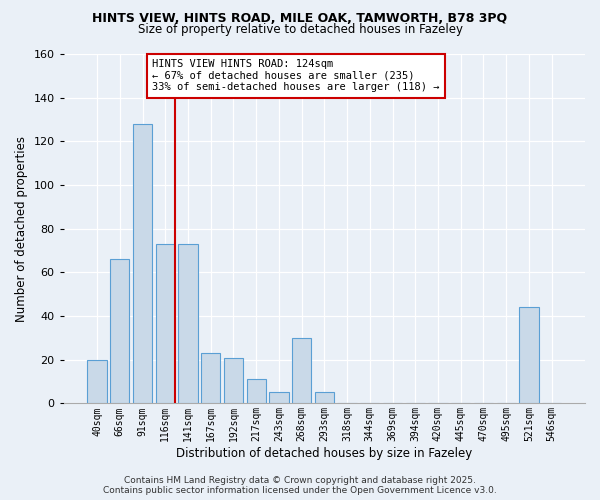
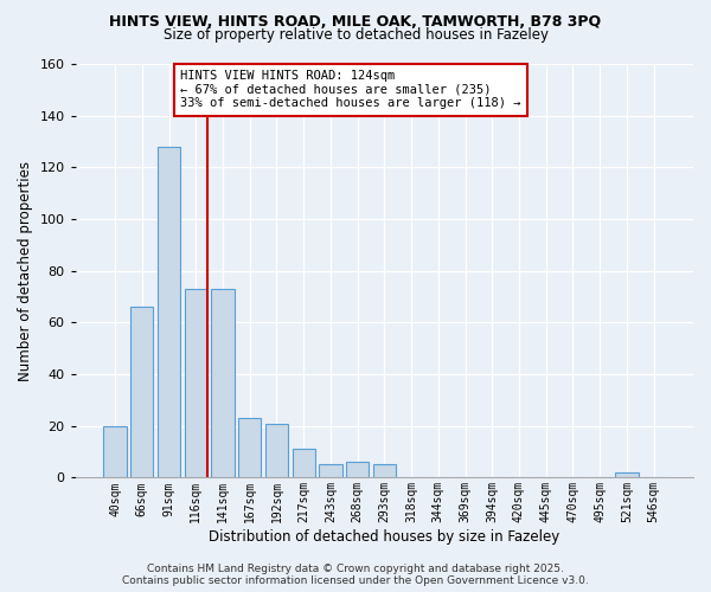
268sqm: 30 -> 6
521sqm: 44 -> 2
